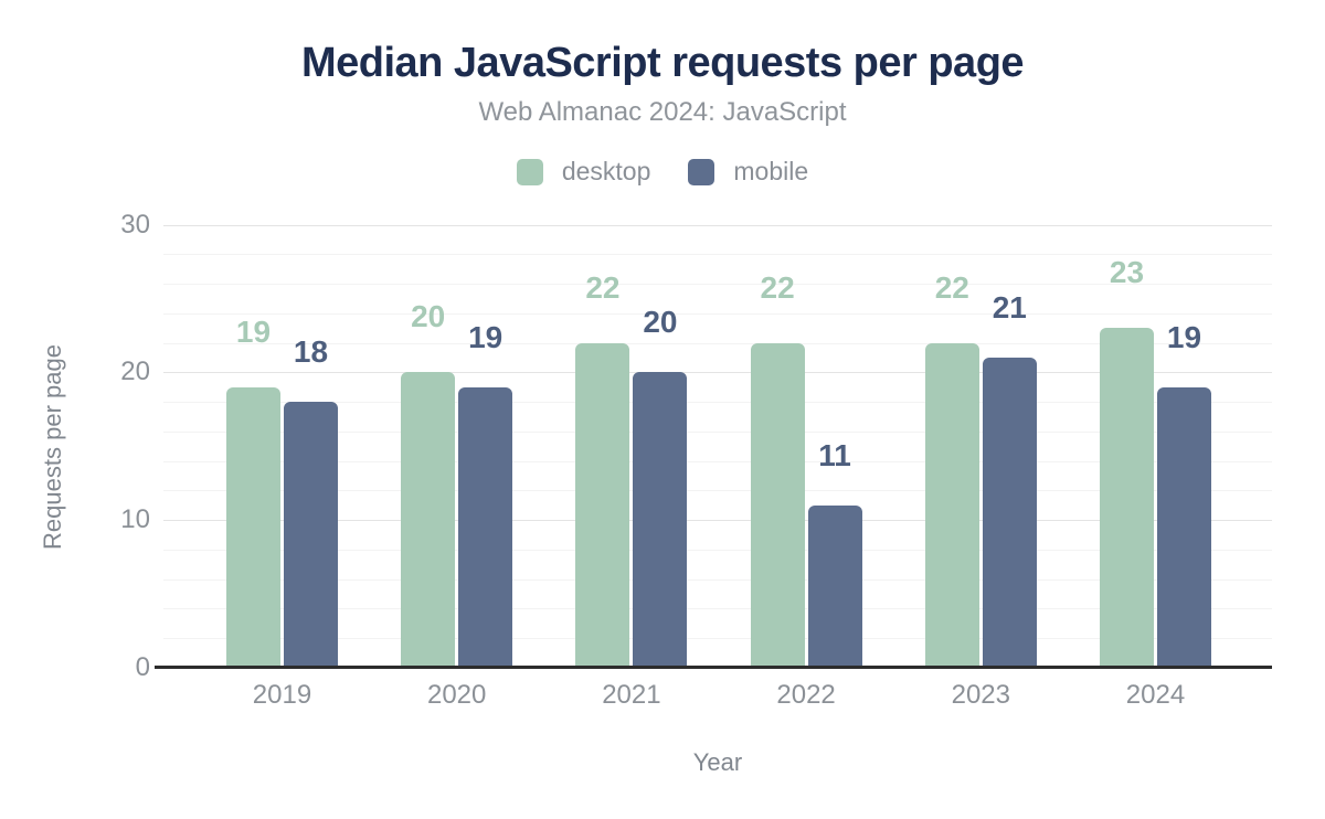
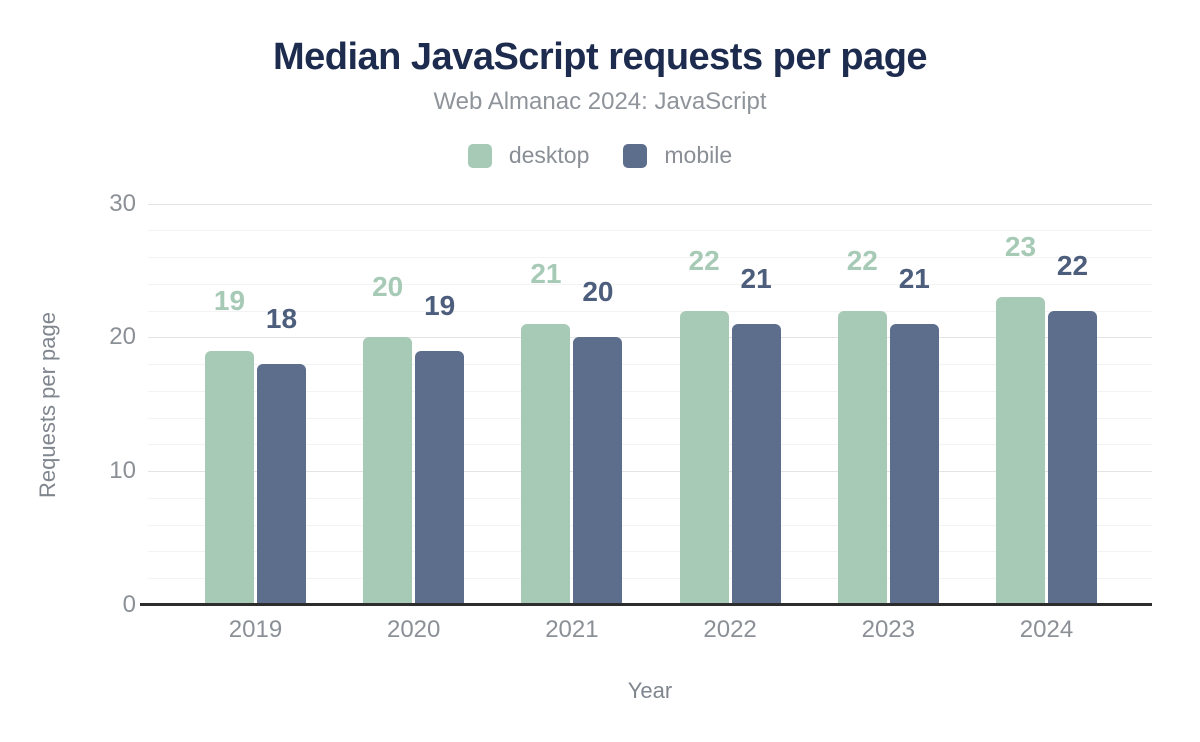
desktop/2021: 22 -> 21
mobile/2022: 11 -> 21
mobile/2024: 19 -> 22
